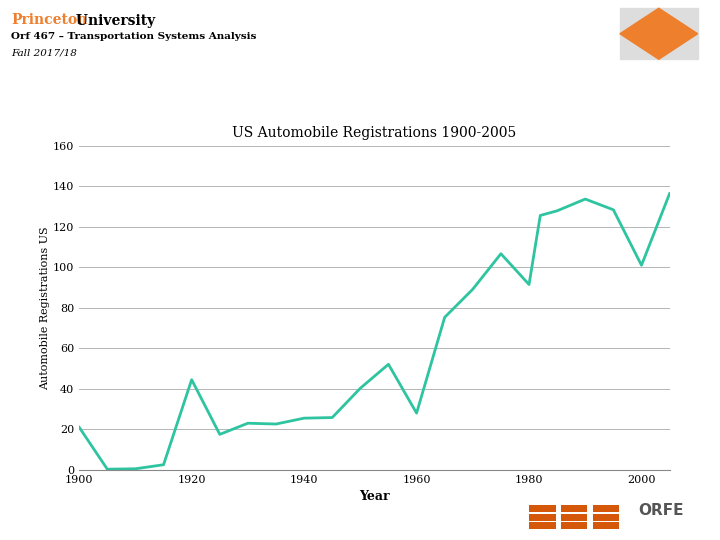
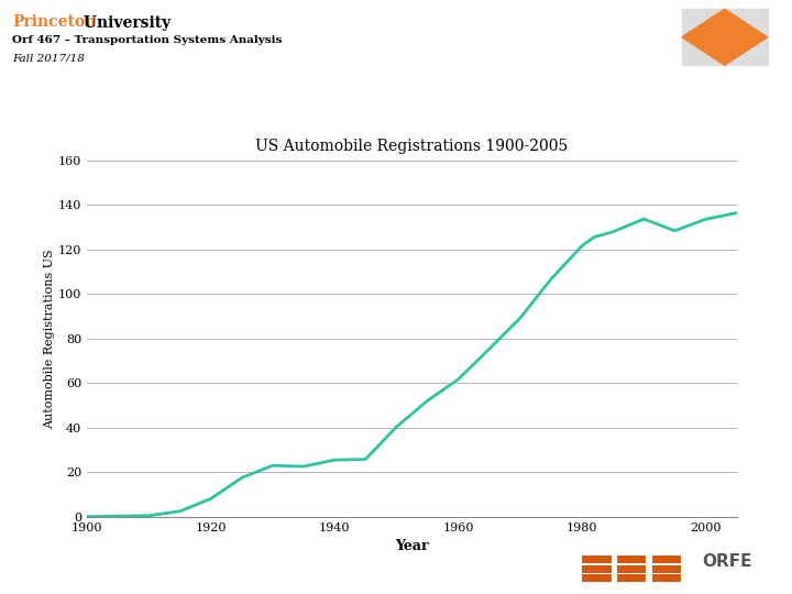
1900: 21.0 -> 0.1
1920: 44.5 -> 8.1
1960: 28.0 -> 61.7
1980: 91.5 -> 121.6
2000: 101.0 -> 133.6
